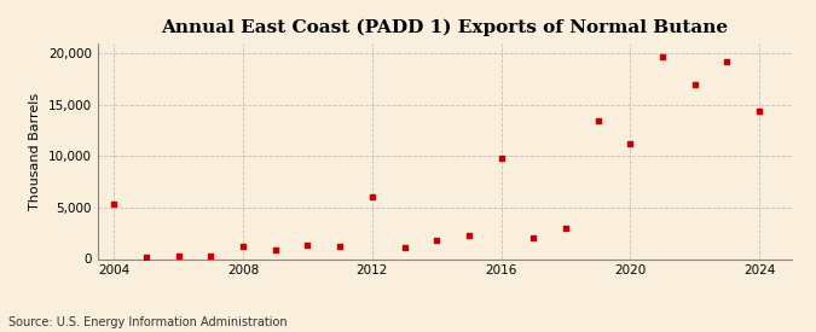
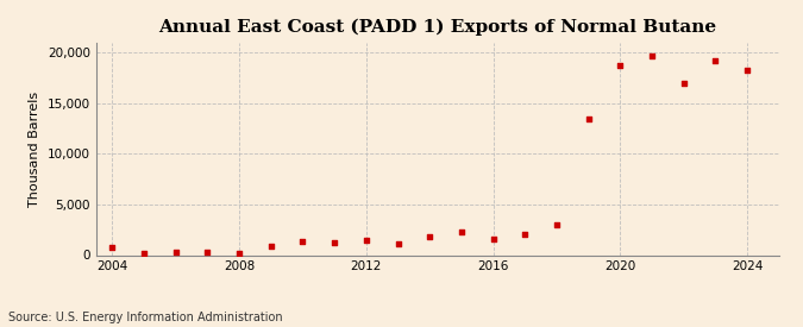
2004: 5,400 -> 800
2008: 1,200 -> 200
2012: 6,000 -> 1,500
2016: 9,800 -> 1,600
2020: 11,200 -> 18,700
2024: 14,400 -> 18,300
